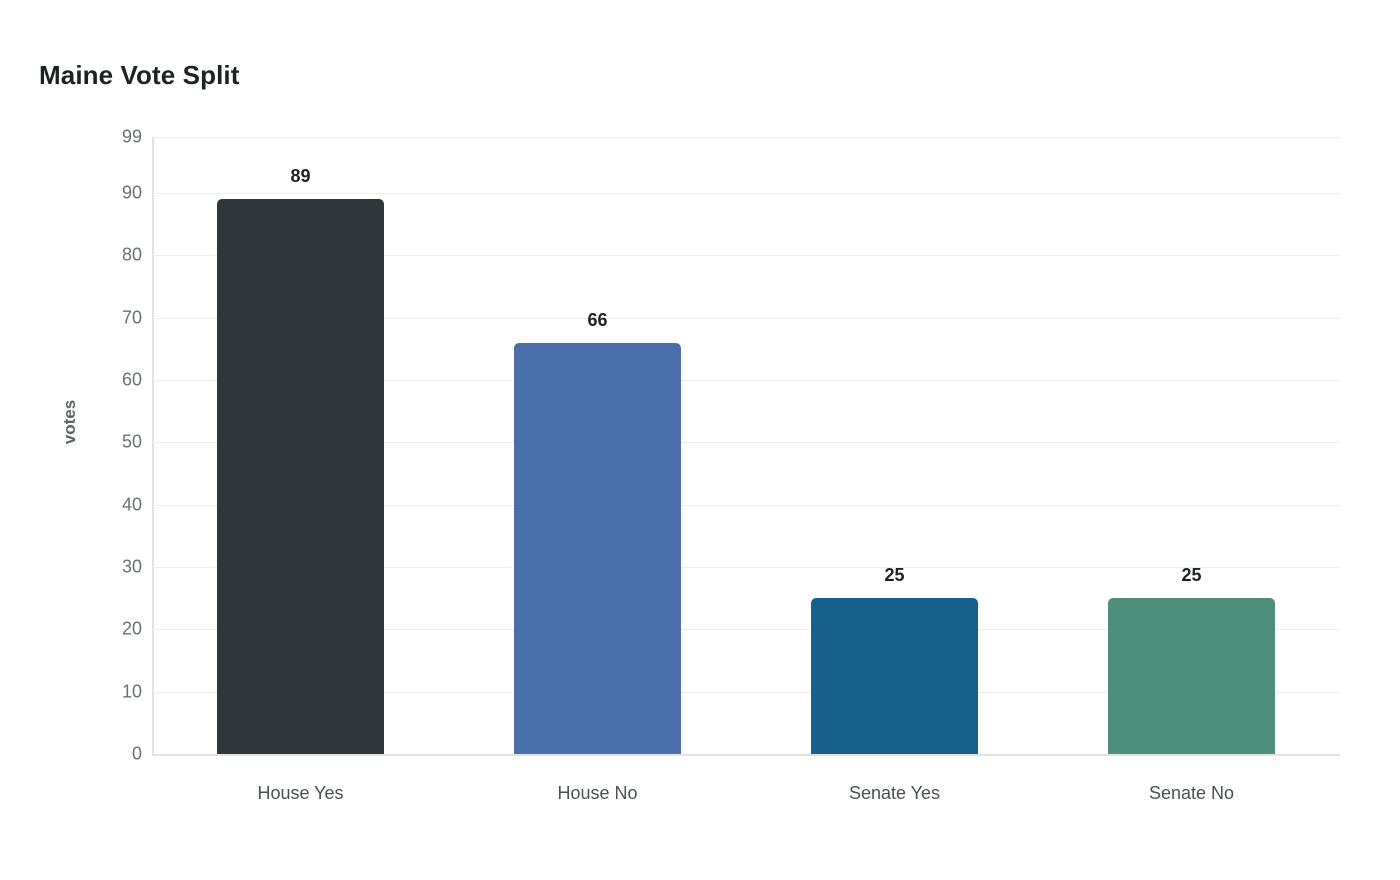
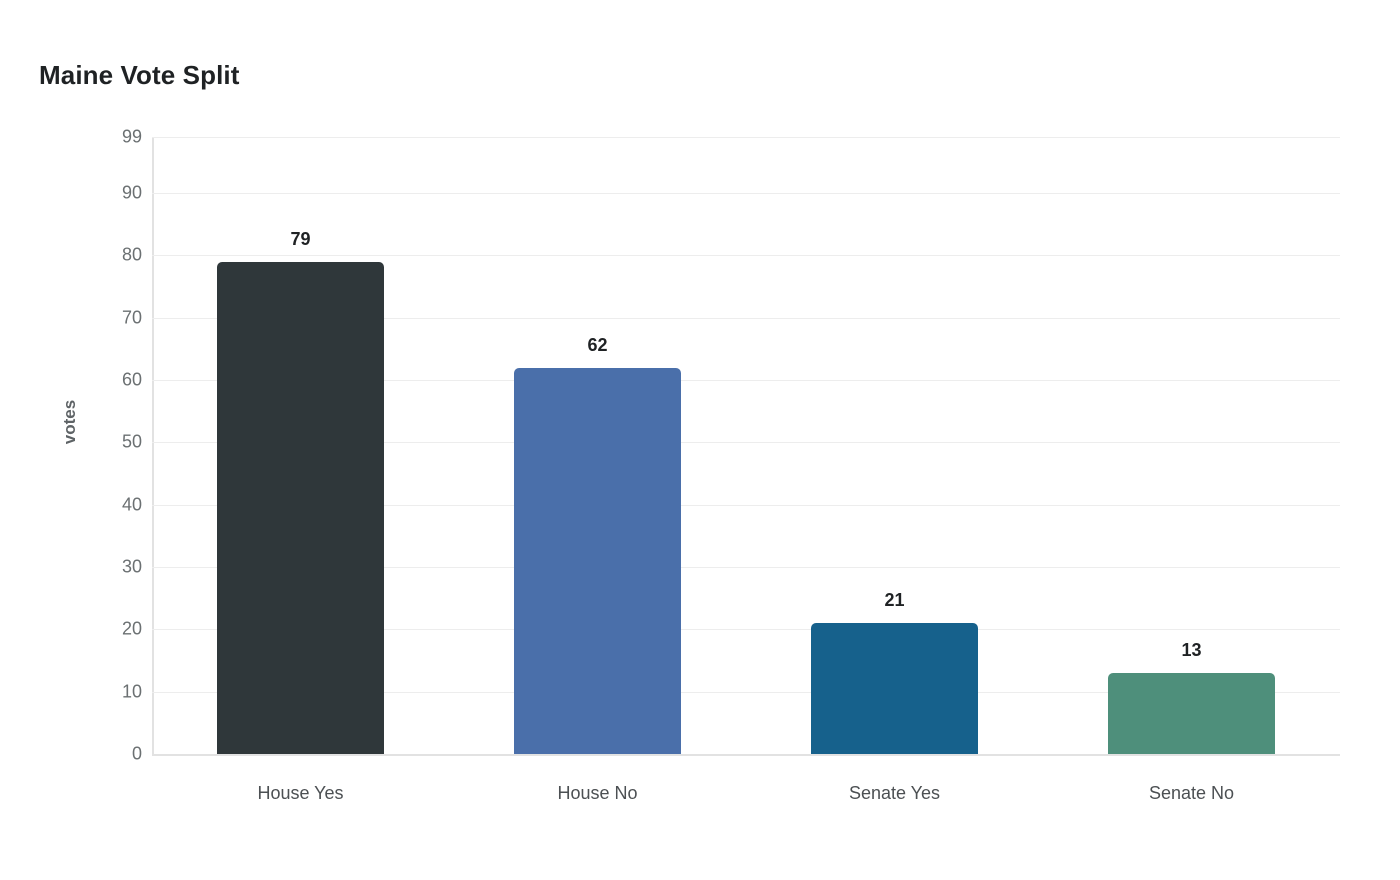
House Yes: 89 -> 79
House No: 66 -> 62
Senate Yes: 25 -> 21
Senate No: 25 -> 13
